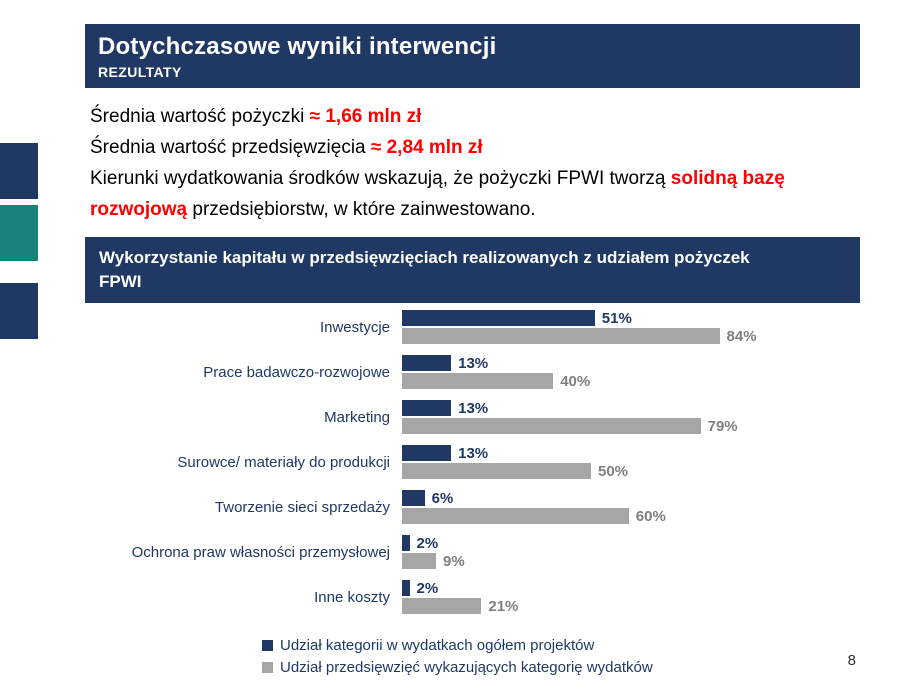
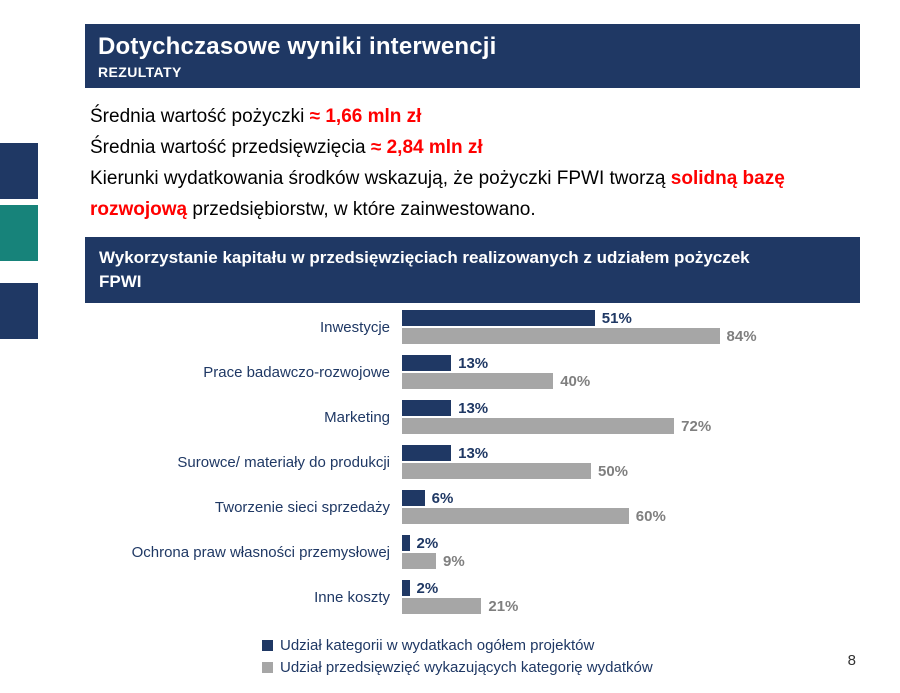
Udział przedsięwzięć wykazujących kategorię wydatków/Marketing: 79% -> 72%
